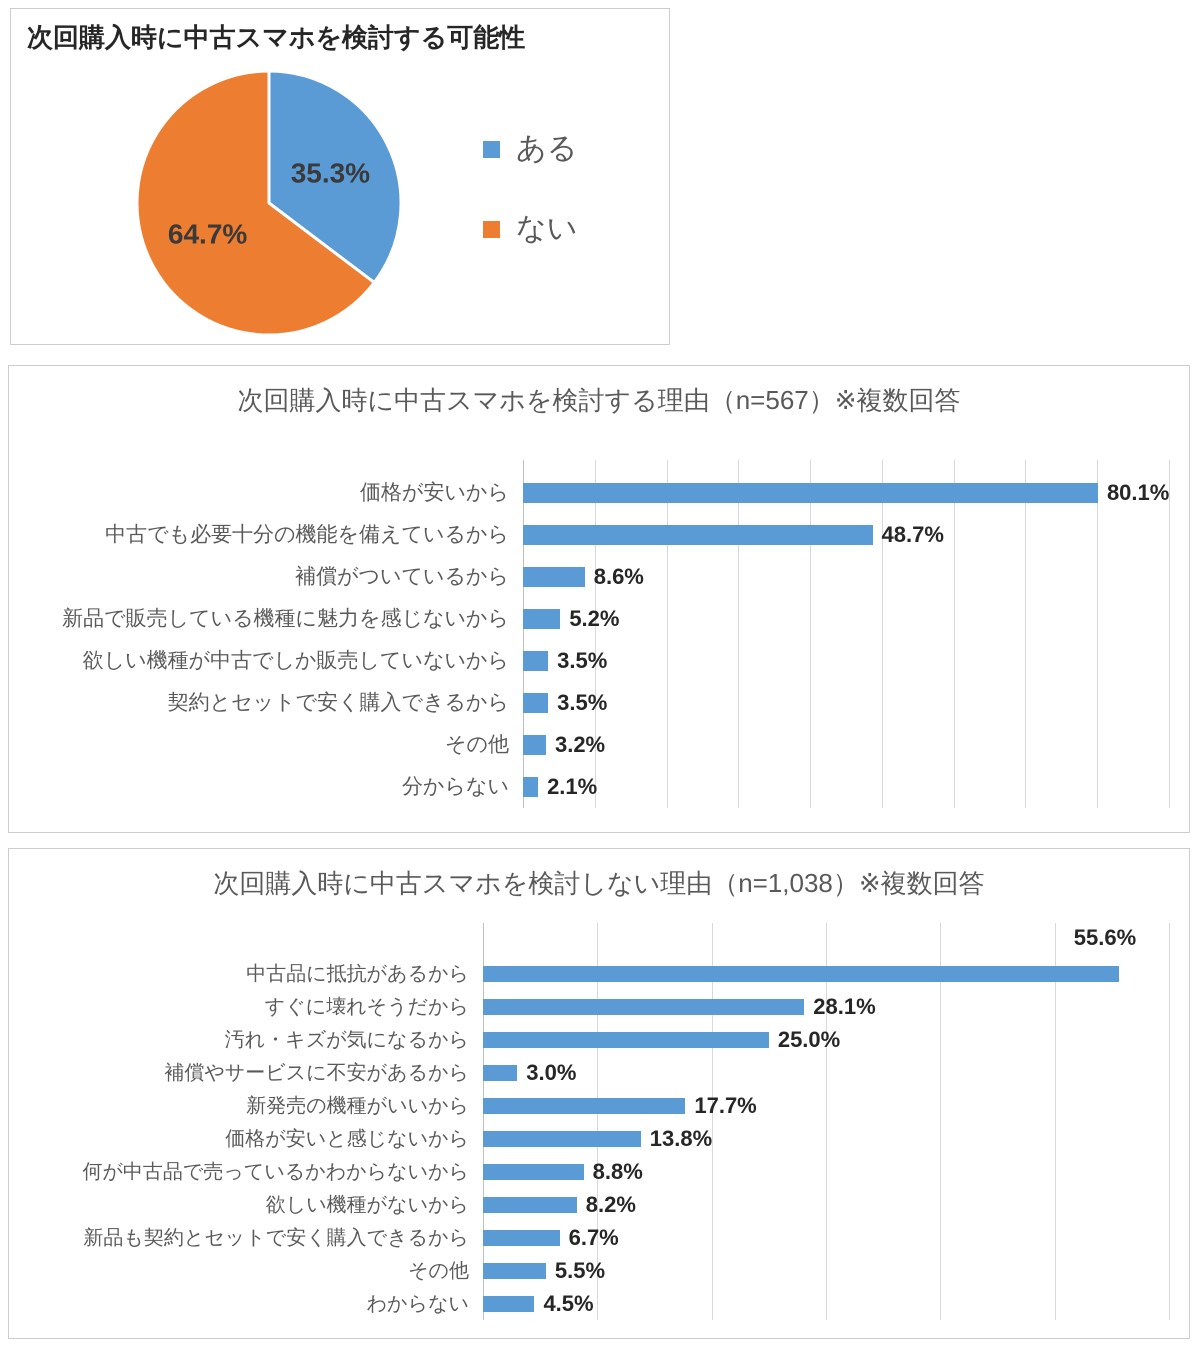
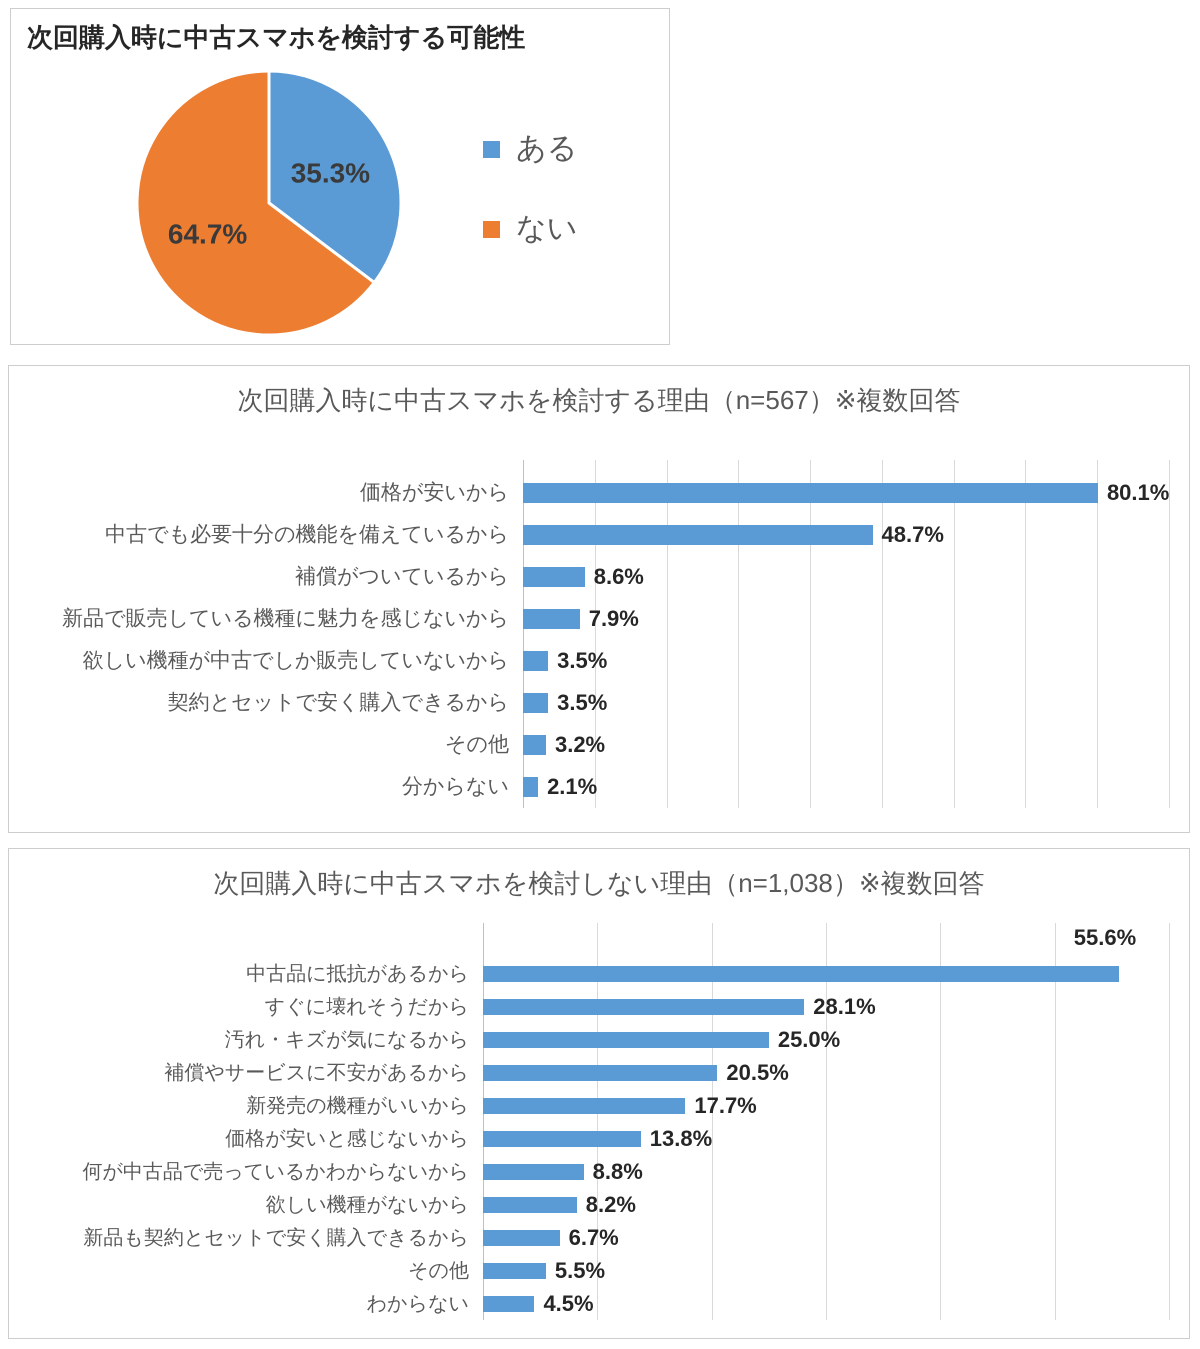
次回購入時に中古スマホを検討する理由（n=567）※複数回答/新品で販売している機種に魅力を感じないから: 5.2% -> 7.9%
次回購入時に中古スマホを検討しない理由（n=1,038）※複数回答/補償やサービスに不安があるから: 3.0% -> 20.5%
